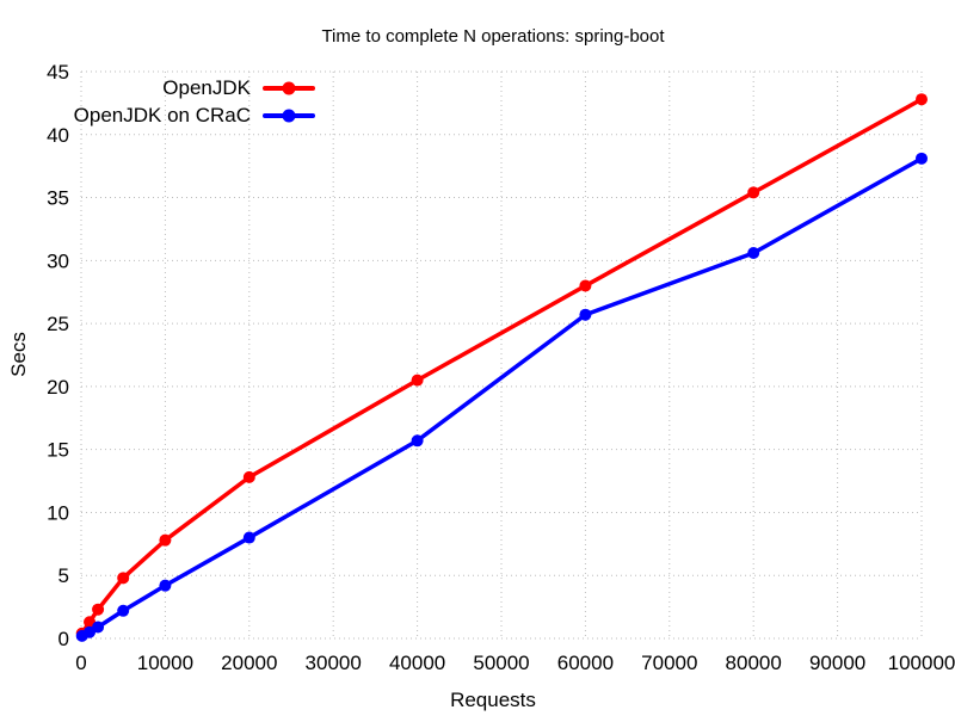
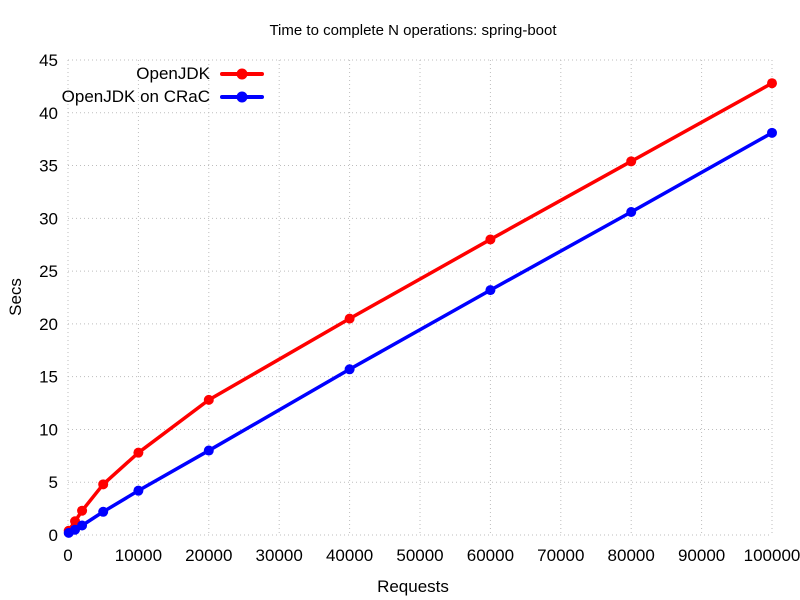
OpenJDK on CRaC/60000: 25.7 -> 23.2
